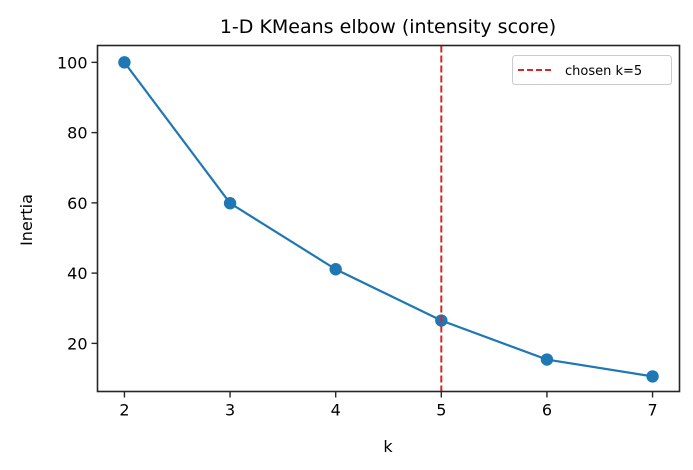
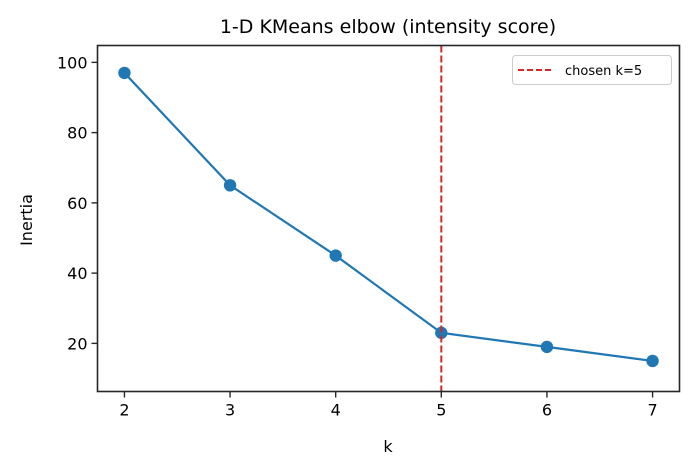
2: 100 -> 97
3: 60 -> 65
4: 41 -> 45
5: 26 -> 23
6: 15 -> 19
7: 11 -> 15
